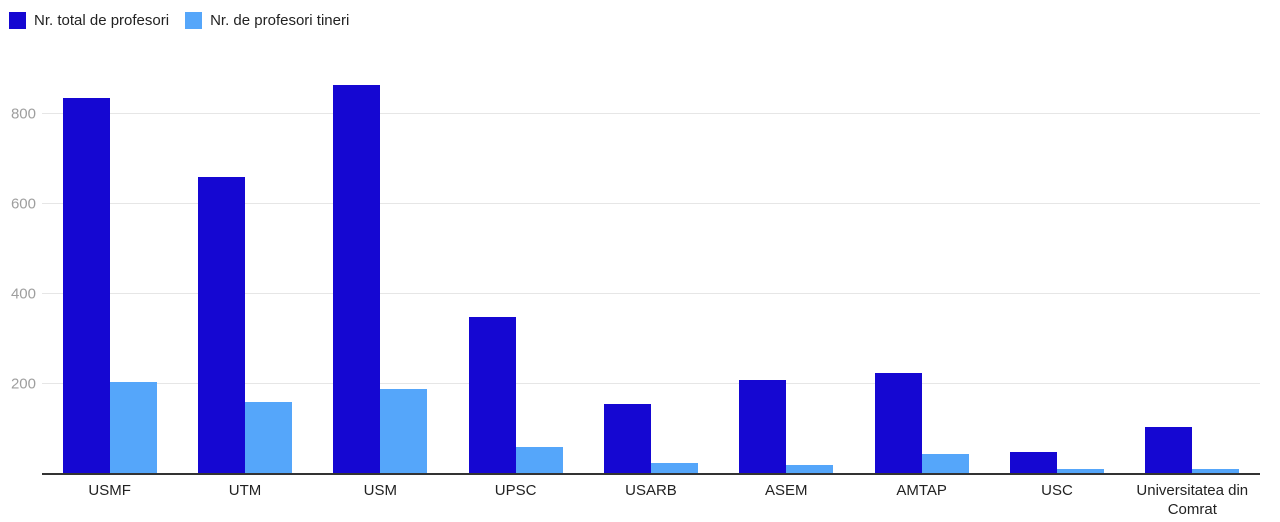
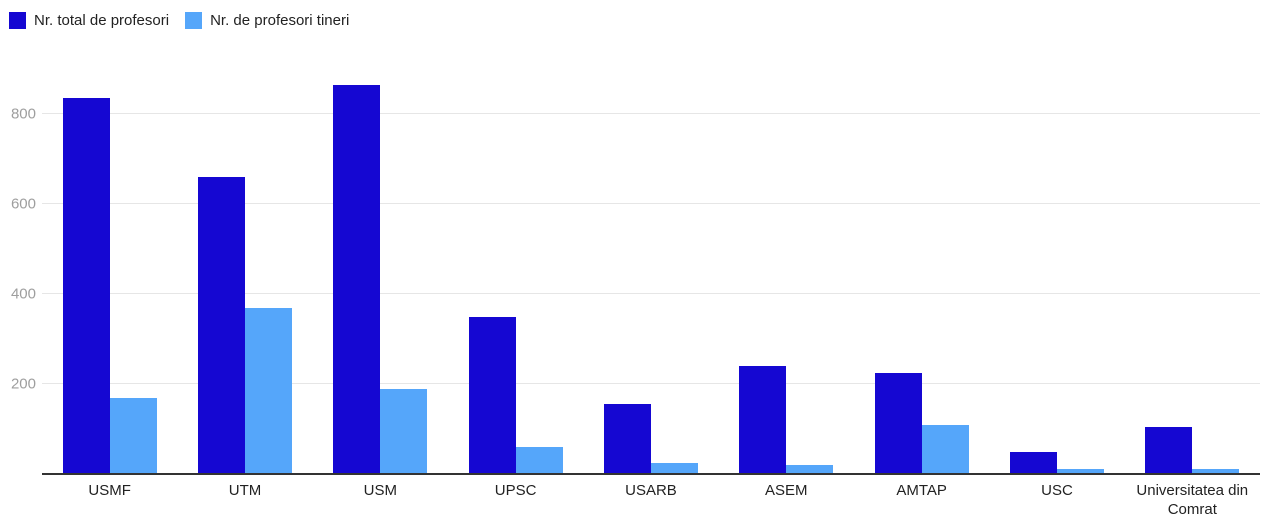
Nr. de profesori tineri/USMF: 200 -> 170
Nr. de profesori tineri/UTM: 160 -> 370
Nr. total de profesori/ASEM: 210 -> 240
Nr. de profesori tineri/AMTAP: 40 -> 110
